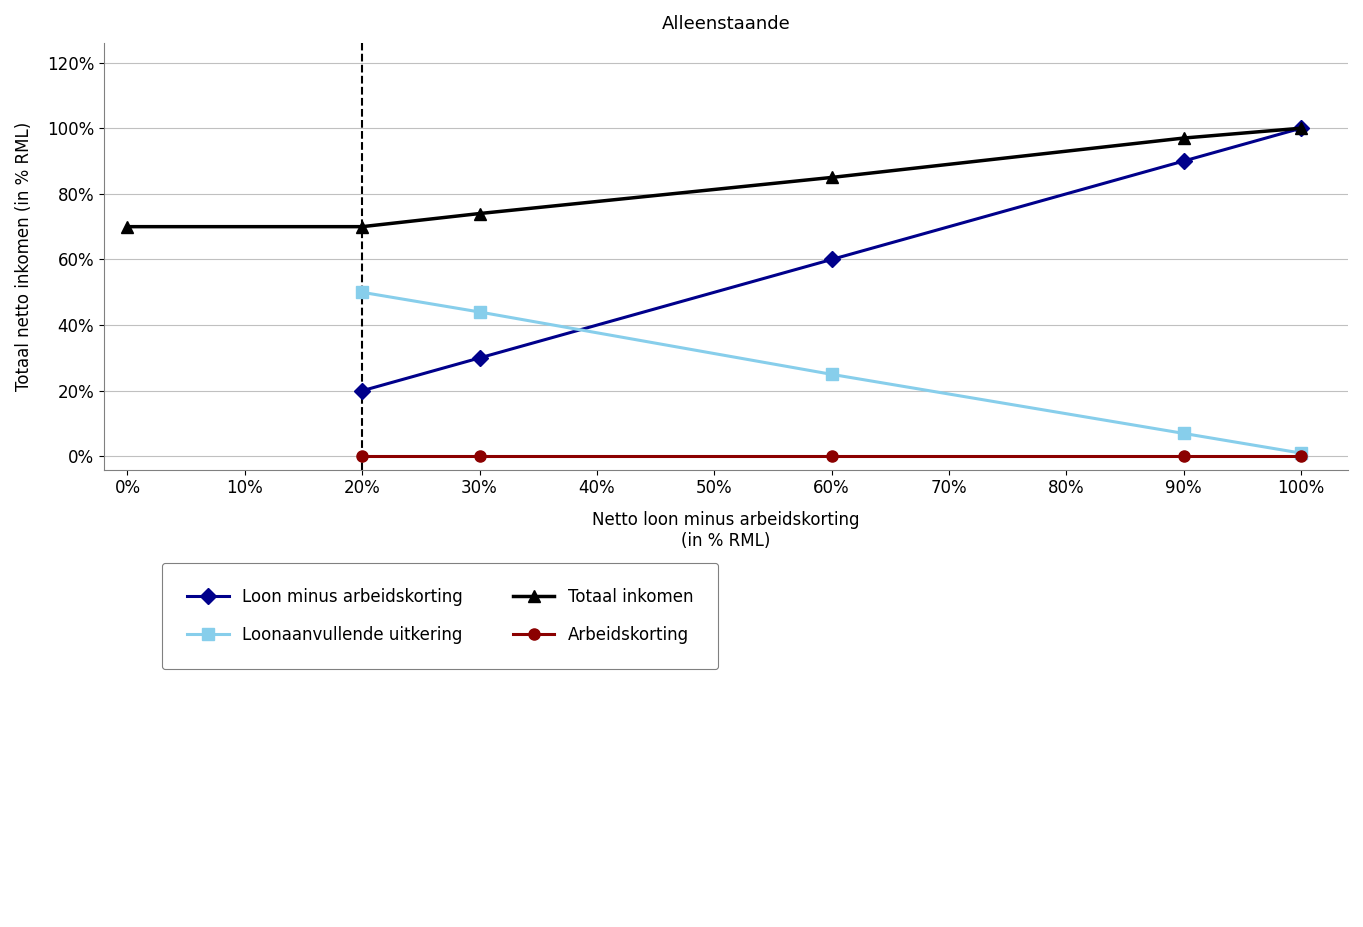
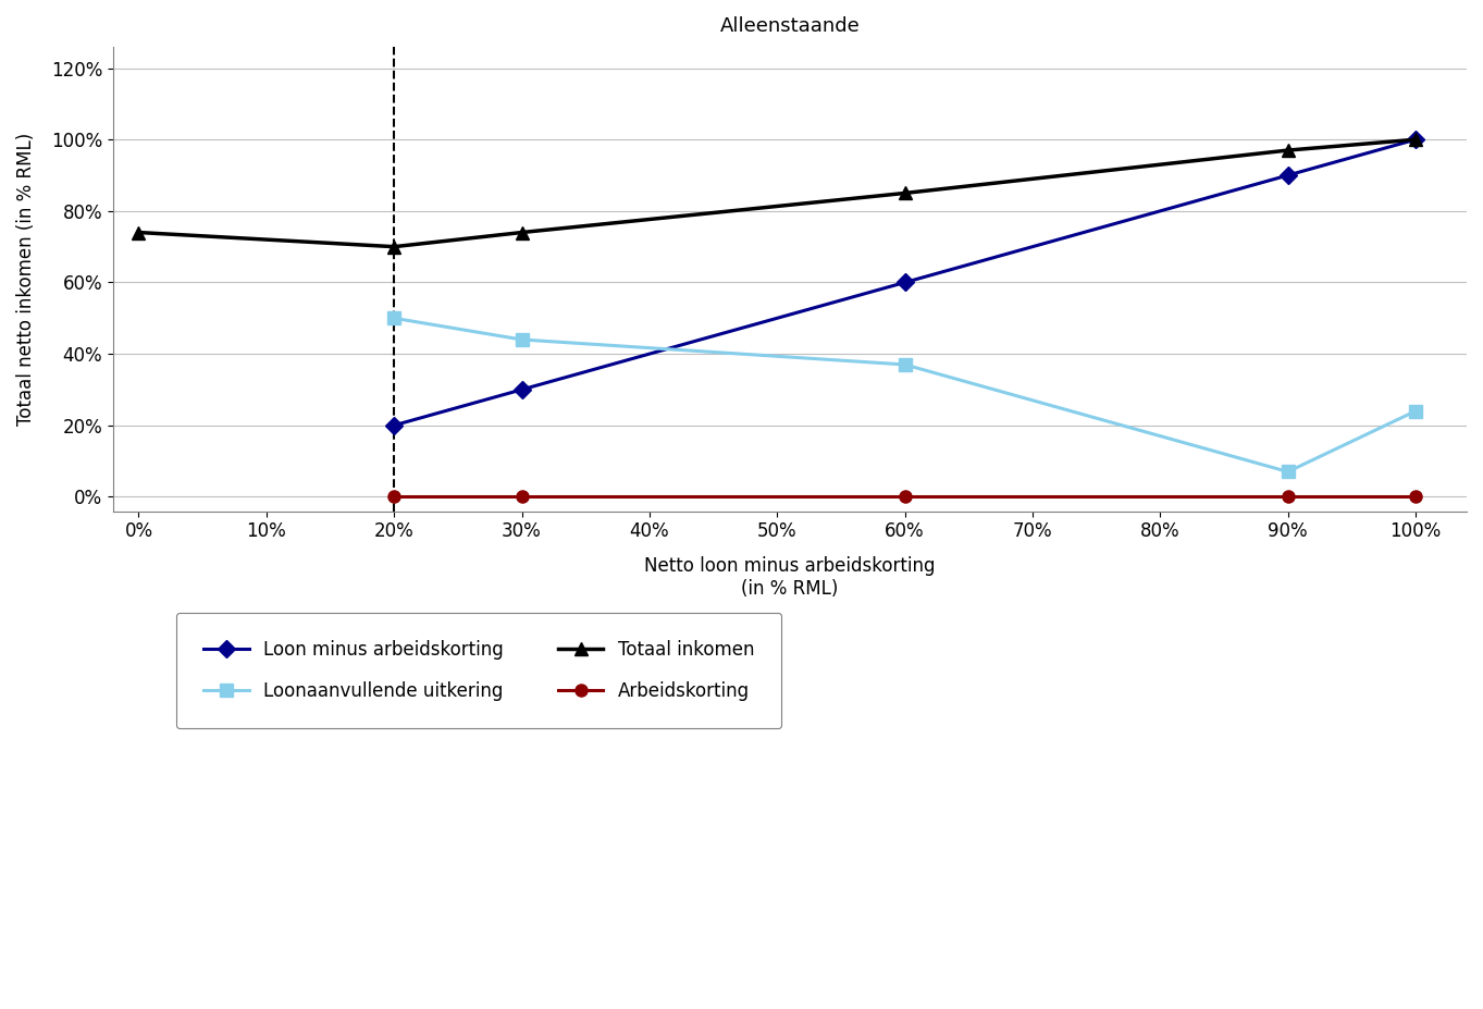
Totaal inkomen/0%: 70% -> 74%
Loonaanvullende uitkering/60%: 25% -> 37%
Loonaanvullende uitkering/100%: 1% -> 24%
